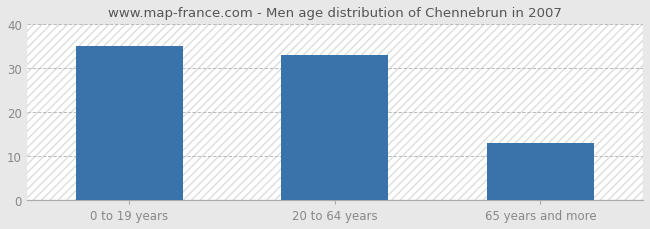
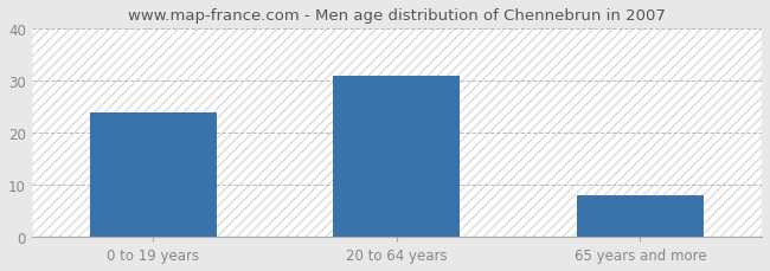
0 to 19 years: 35 -> 24
20 to 64 years: 33 -> 31
65 years and more: 13 -> 8
